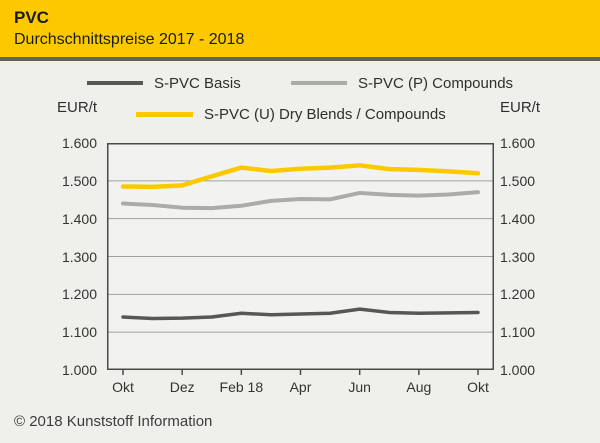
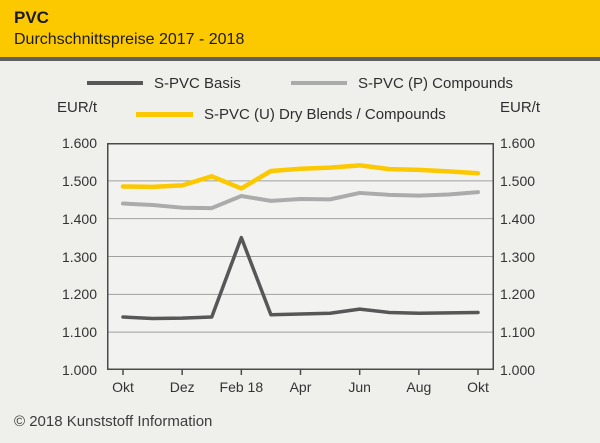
S-PVC Basis/Feb 18: 1150 -> 1350
S-PVC (P) Compounds/Feb 18: 1430 -> 1460
S-PVC (U) Dry Blends / Compounds/Feb 18: 1540 -> 1480
